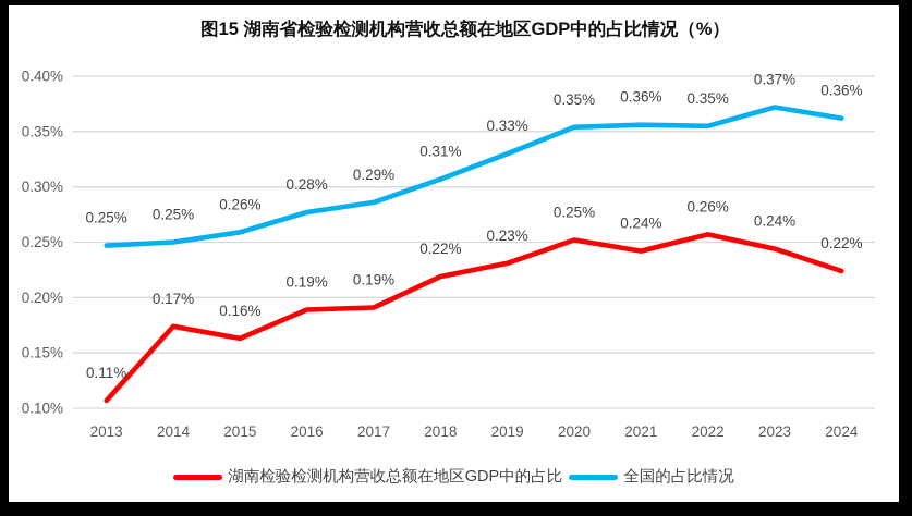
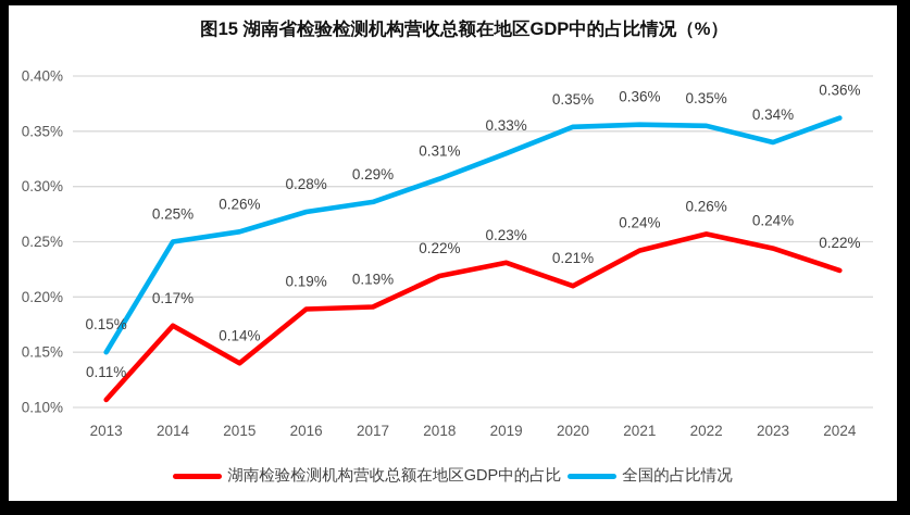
全国的占比情况/2013: 0.25% -> 0.15%
湖南检验检测机构营收总额在地区GDP中的占比/2015: 0.16% -> 0.14%
湖南检验检测机构营收总额在地区GDP中的占比/2020: 0.25% -> 0.21%
全国的占比情况/2023: 0.37% -> 0.34%
